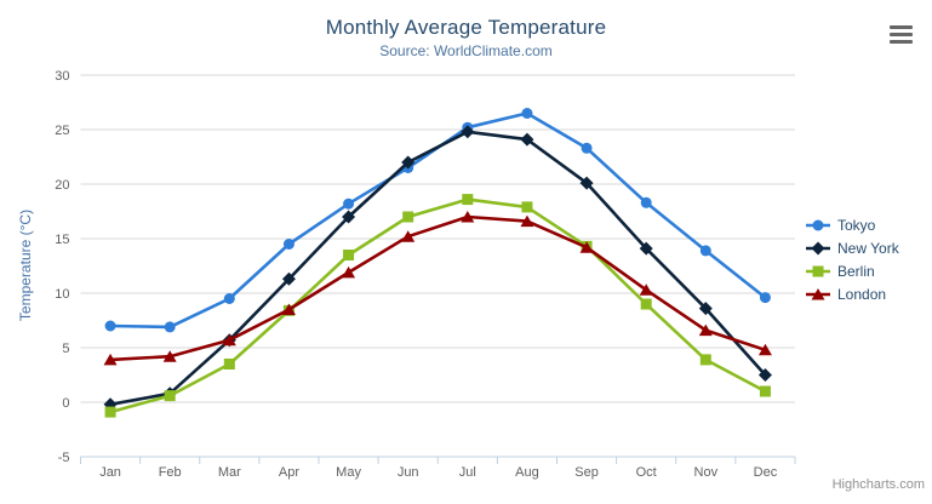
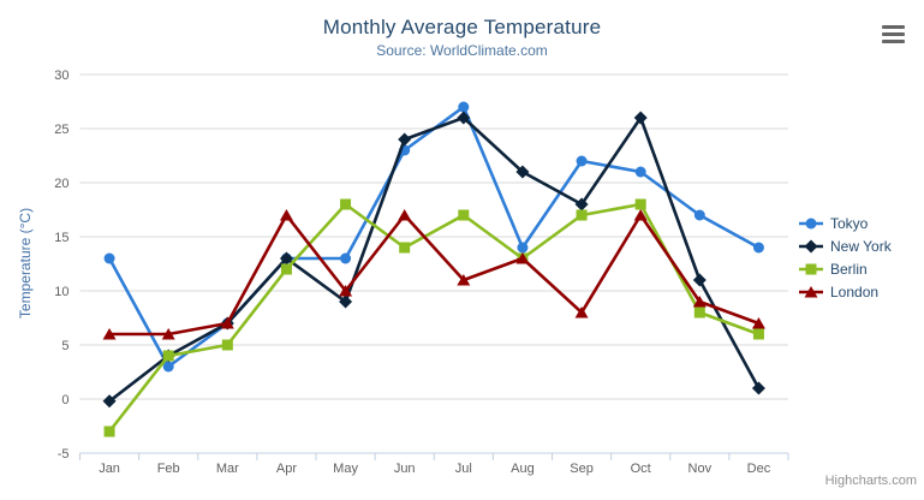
Tokyo/Jan: 7 -> 13
Berlin/Jan: -1 -> -3
London/Jan: 4 -> 6
Tokyo/Feb: 7 -> 3
New York/Feb: 1 -> 4
Berlin/Feb: 1 -> 4
London/Feb: 4 -> 6
Tokyo/Mar: 10 -> 7
New York/Mar: 6 -> 7
Berlin/Mar: 4 -> 5
London/Mar: 6 -> 7
Tokyo/Apr: 14 -> 13
New York/Apr: 11 -> 13
Berlin/Apr: 8 -> 12
London/Apr: 8 -> 17
Tokyo/May: 18 -> 13
New York/May: 17 -> 9
Berlin/May: 14 -> 18
London/May: 12 -> 10
Tokyo/Jun: 22 -> 23
New York/Jun: 22 -> 24
Berlin/Jun: 17 -> 14
London/Jun: 15 -> 17
Tokyo/Jul: 25 -> 27
New York/Jul: 25 -> 26
Berlin/Jul: 19 -> 17
London/Jul: 17 -> 11
Tokyo/Aug: 26 -> 14
New York/Aug: 24 -> 21
Berlin/Aug: 18 -> 13
London/Aug: 17 -> 13
Tokyo/Sep: 23 -> 22
New York/Sep: 20 -> 18
Berlin/Sep: 14 -> 17
London/Sep: 14 -> 8
Tokyo/Oct: 18 -> 21
New York/Oct: 14 -> 26
Berlin/Oct: 9 -> 18
London/Oct: 10 -> 17
Tokyo/Nov: 14 -> 17
New York/Nov: 9 -> 11
Berlin/Nov: 4 -> 8
London/Nov: 7 -> 9
Tokyo/Dec: 10 -> 14
New York/Dec: 2 -> 1
Berlin/Dec: 1 -> 6
London/Dec: 5 -> 7
